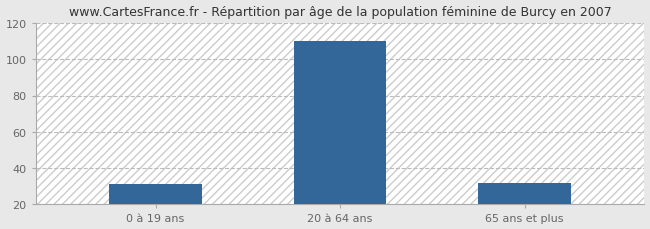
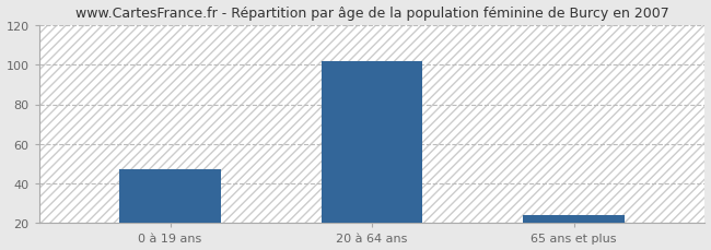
0 à 19 ans: 31 -> 47
20 à 64 ans: 110 -> 102
65 ans et plus: 32 -> 24
